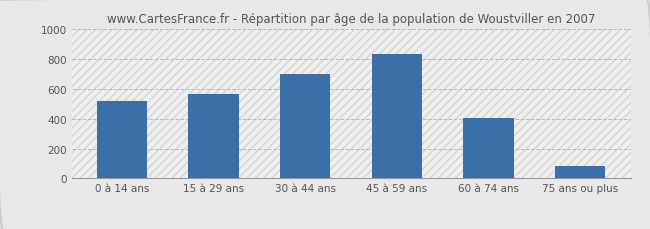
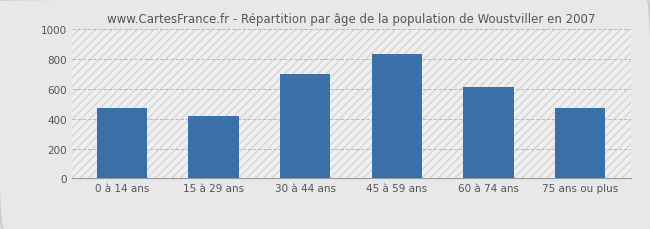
0 à 14 ans: 520 -> 470
15 à 29 ans: 560 -> 420
60 à 74 ans: 400 -> 610
75 ans ou plus: 80 -> 470
